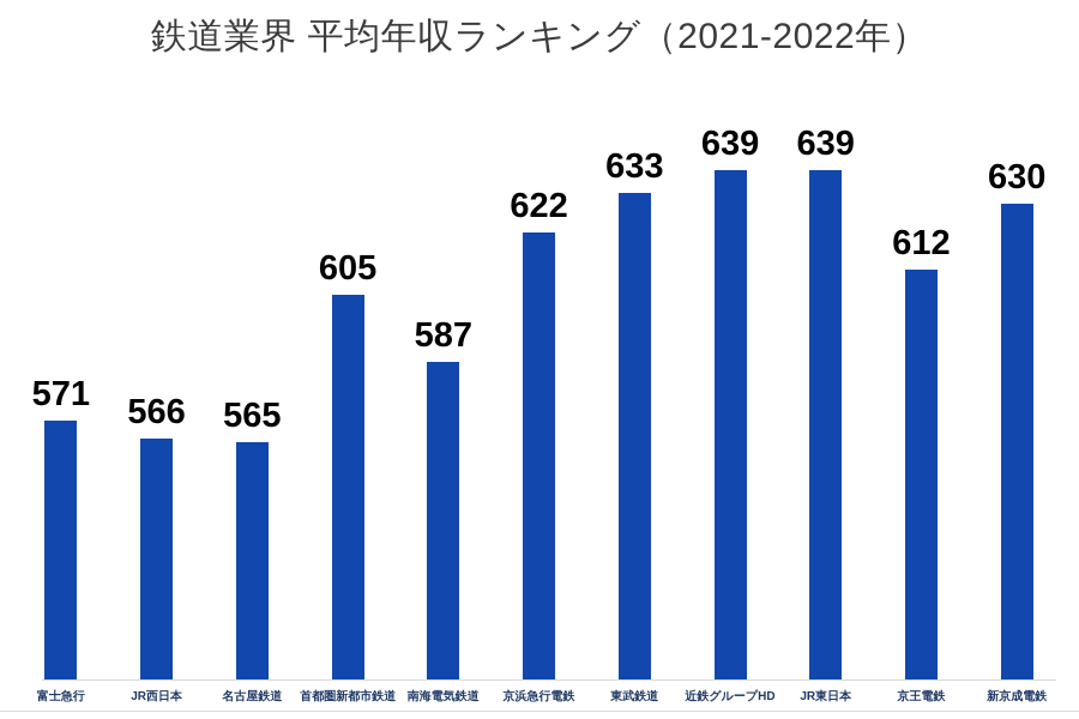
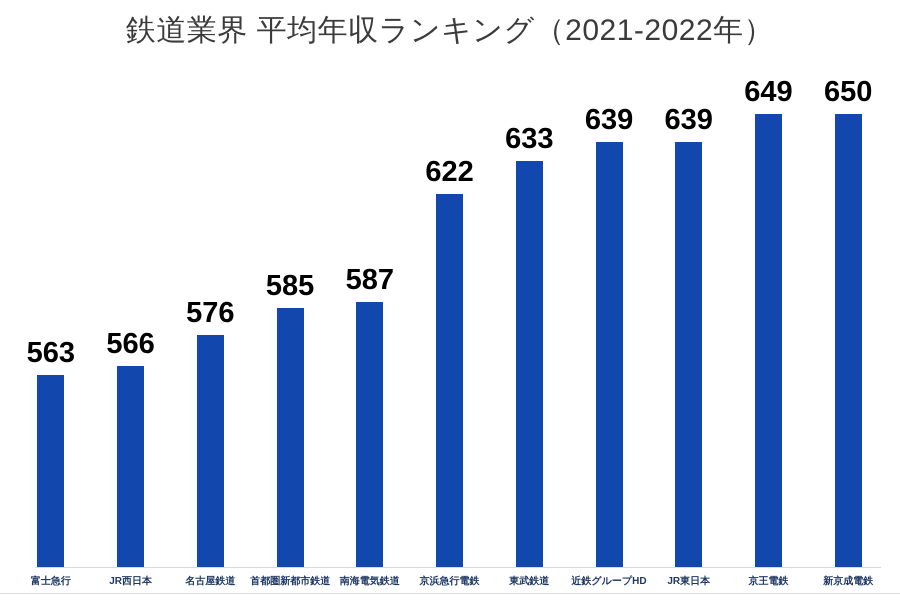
富士急行: 571 -> 563
名古屋鉄道: 565 -> 576
首都圏新都市鉄道: 605 -> 585
京王電鉄: 612 -> 649
新京成電鉄: 630 -> 650
